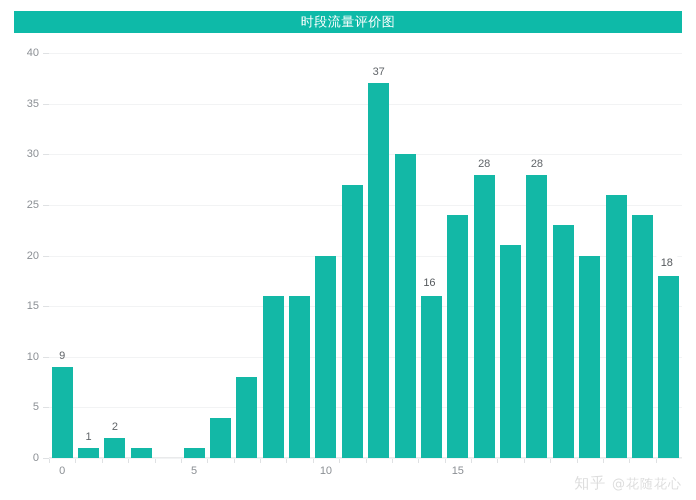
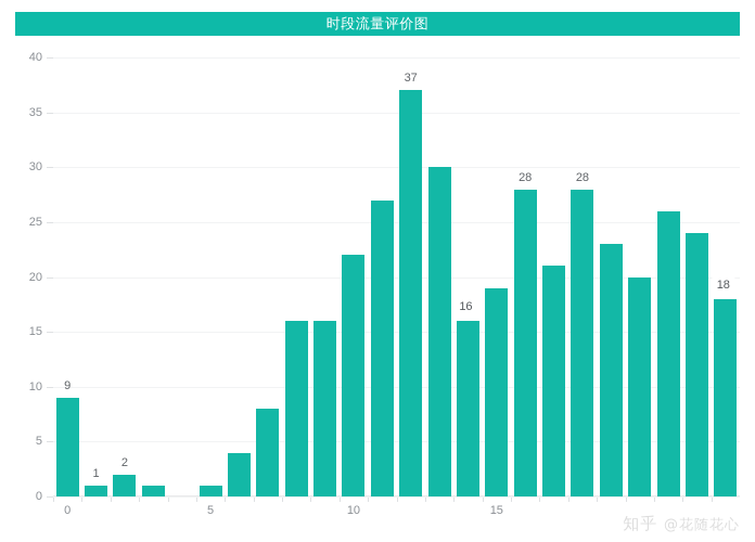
10: 20 -> 22
15: 24 -> 19
